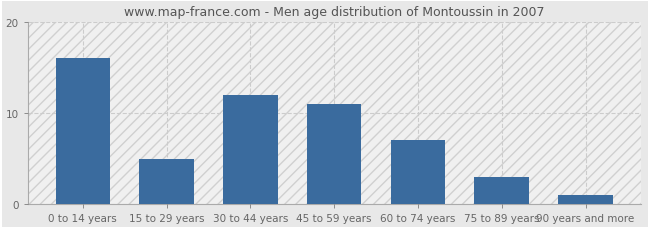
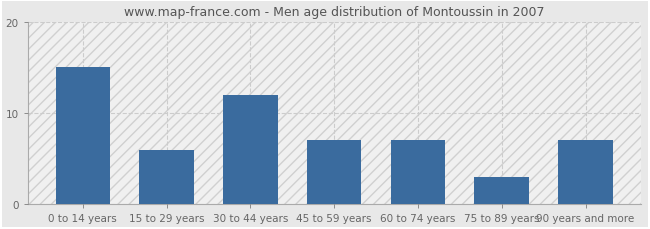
0 to 14 years: 16 -> 15
15 to 29 years: 5 -> 6
45 to 59 years: 11 -> 7
90 years and more: 1 -> 7
